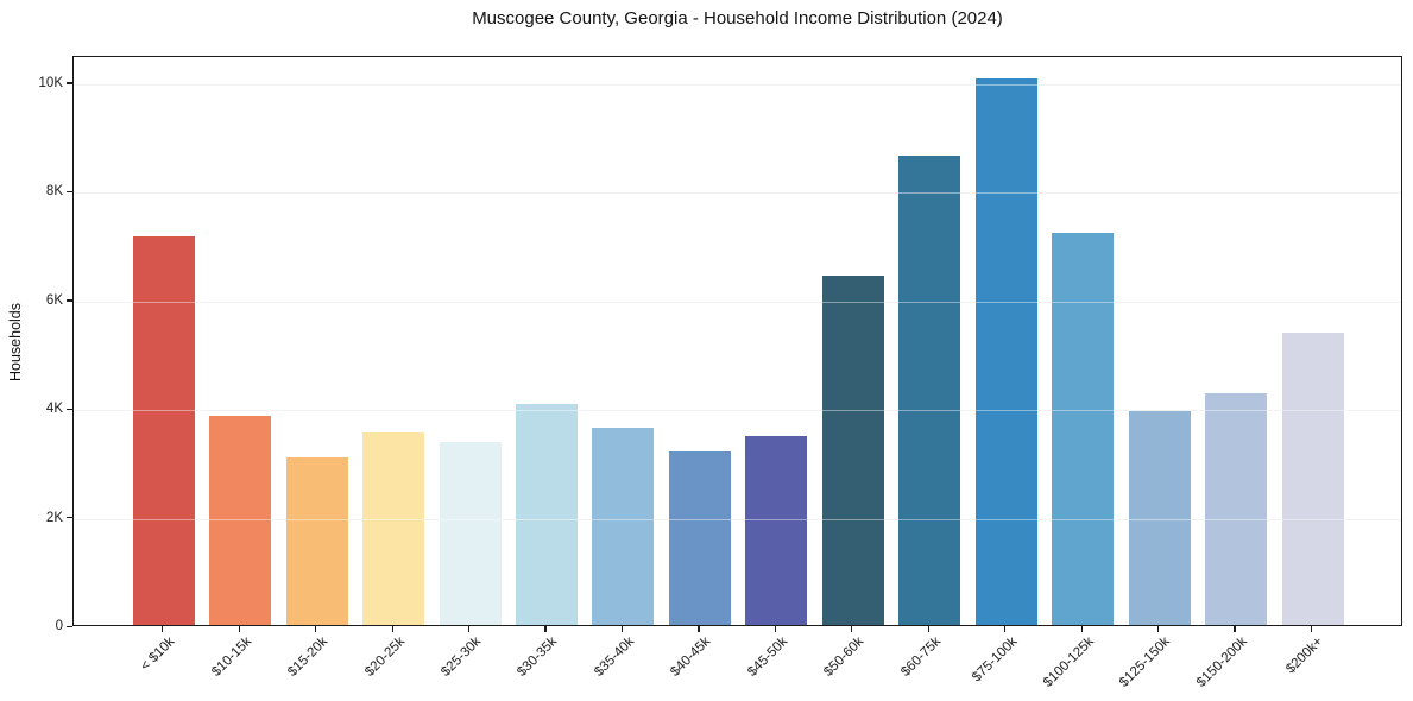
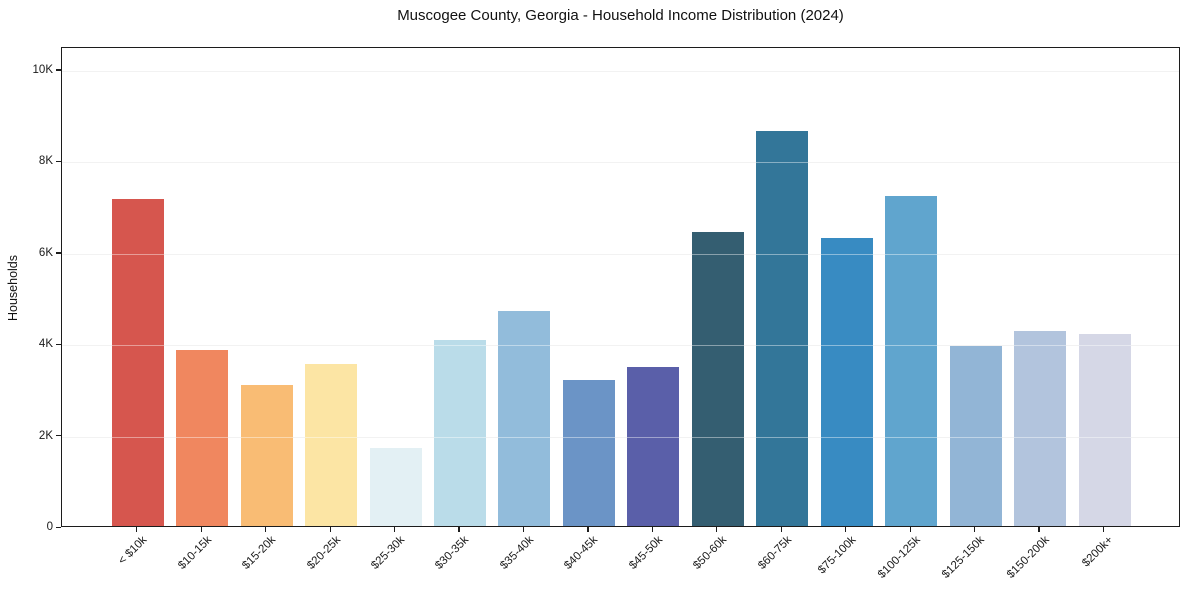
$25-30k: 3.4K -> 1.7K
$35-40k: 3.6K -> 4.7K
$75-100k: 10.1K -> 6.3K
$200k+: 5.4K -> 4.2K
